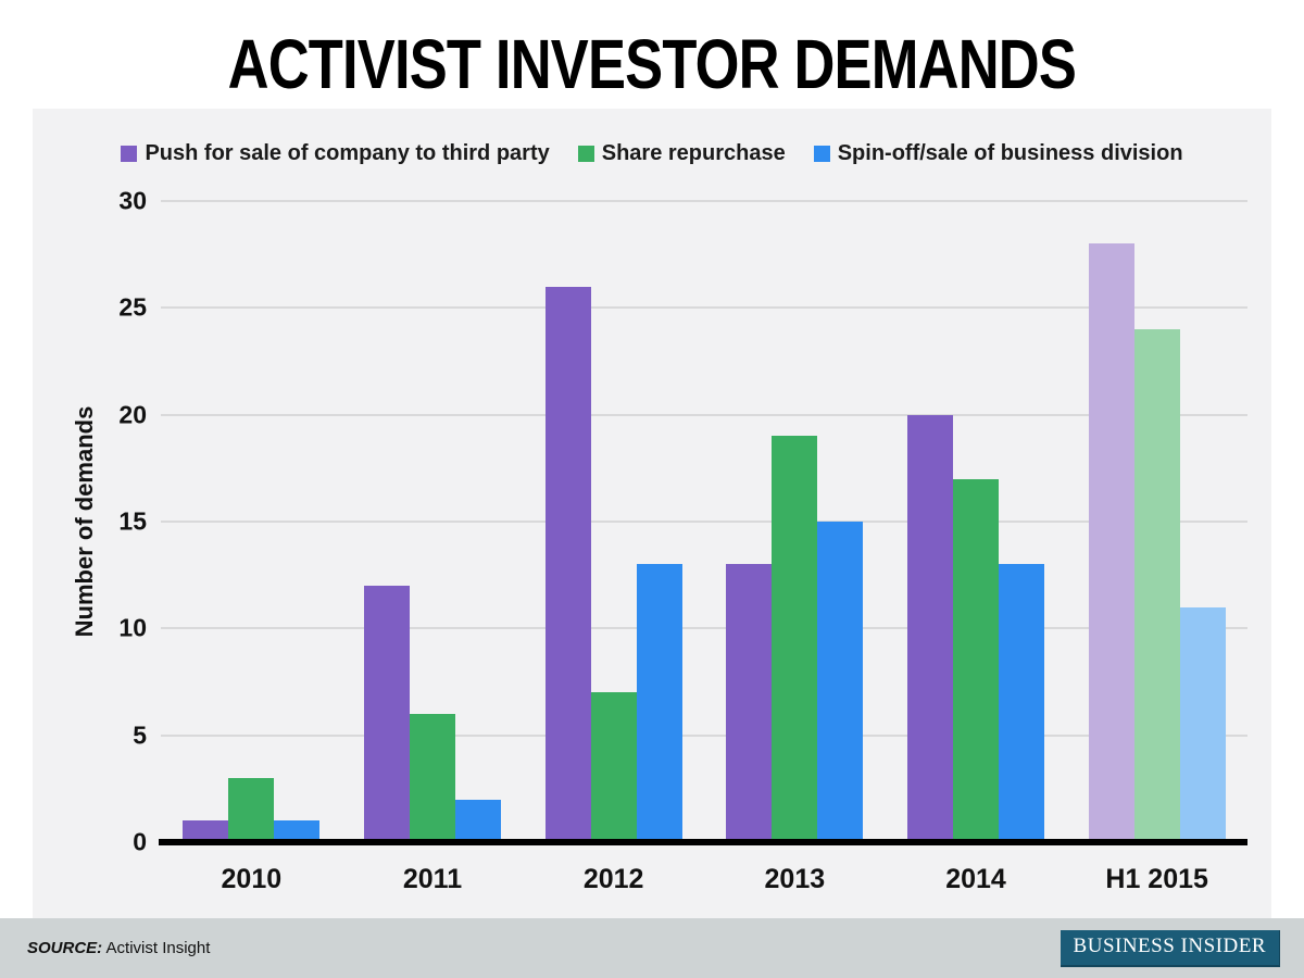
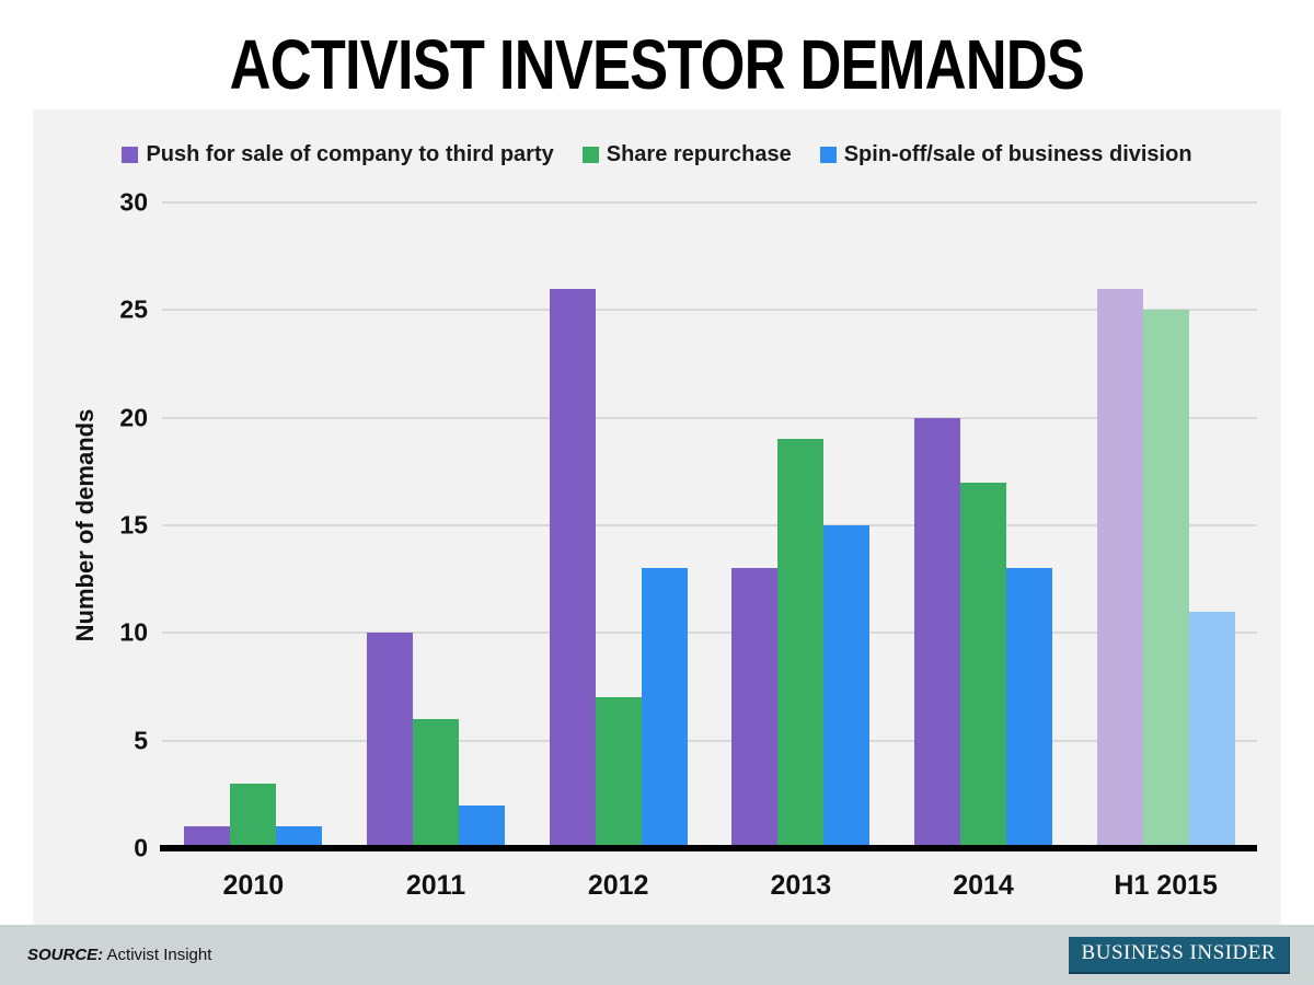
Push for sale of company to third party/2011: 12 -> 10
Push for sale of company to third party/H1 2015: 28 -> 26
Share repurchase/H1 2015: 24 -> 25
